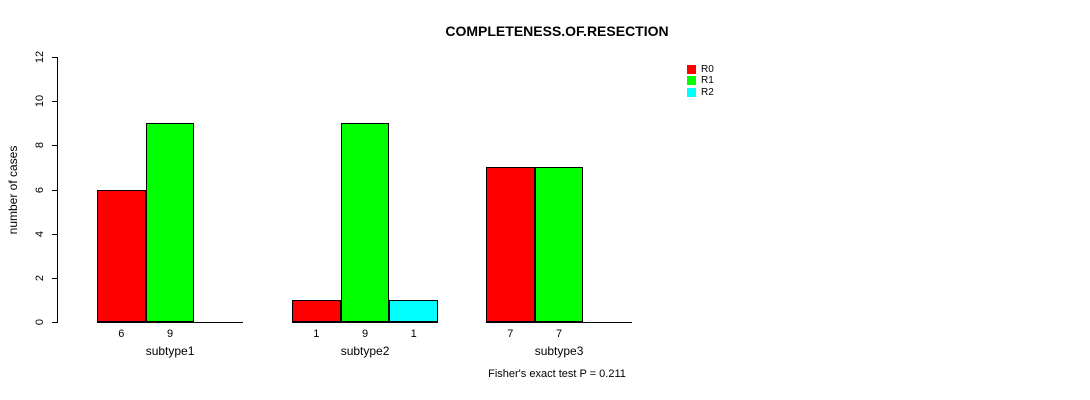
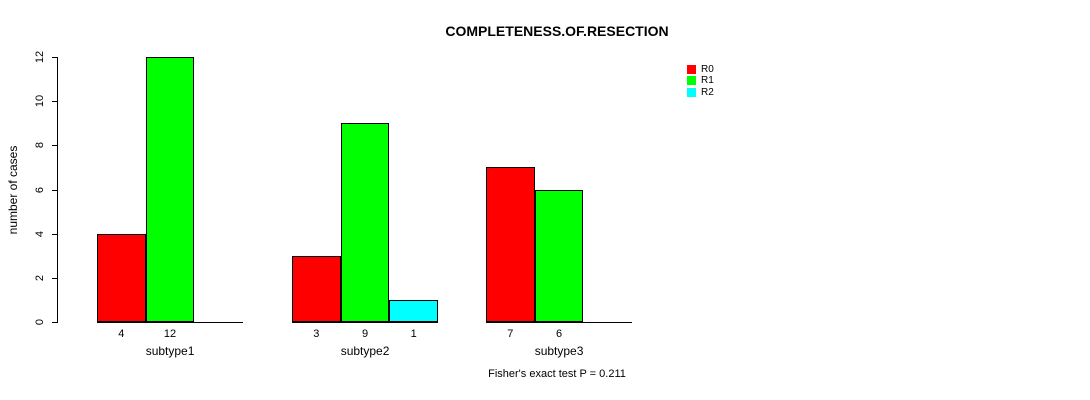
R0/subtype1: 6 -> 4
R1/subtype1: 9 -> 12
R0/subtype2: 1 -> 3
R1/subtype3: 7 -> 6
